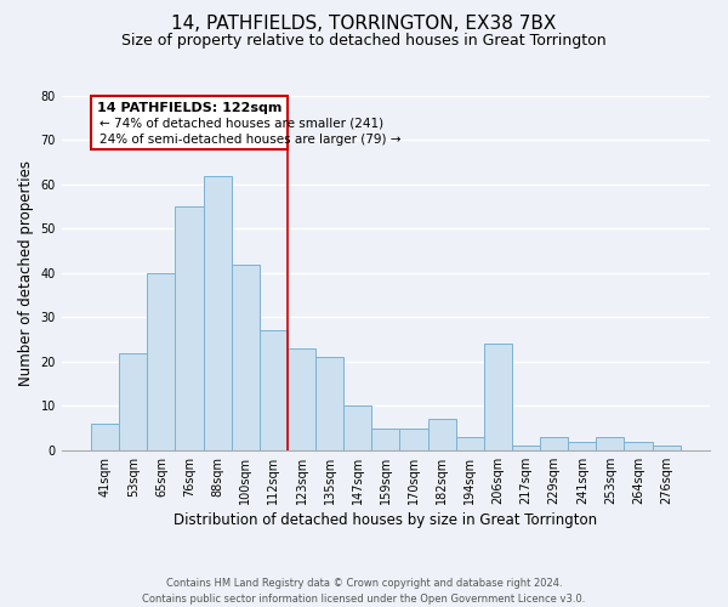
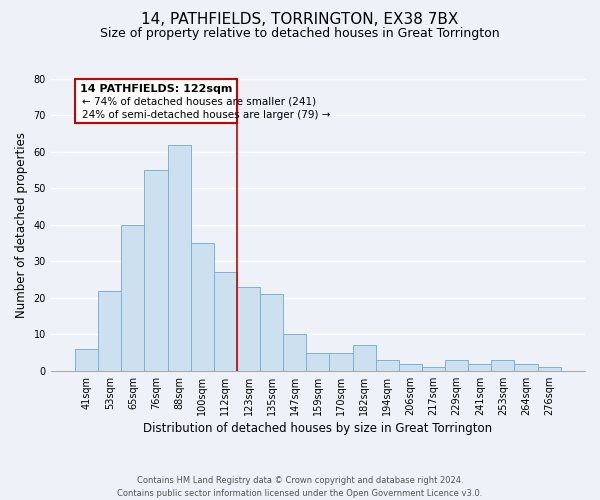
100sqm: 42 -> 35
206sqm: 24 -> 2
